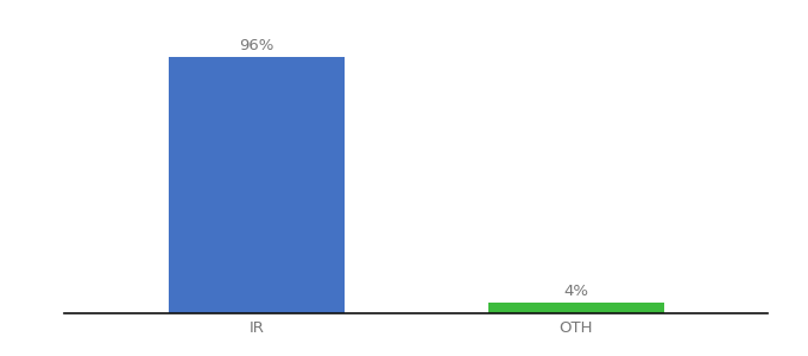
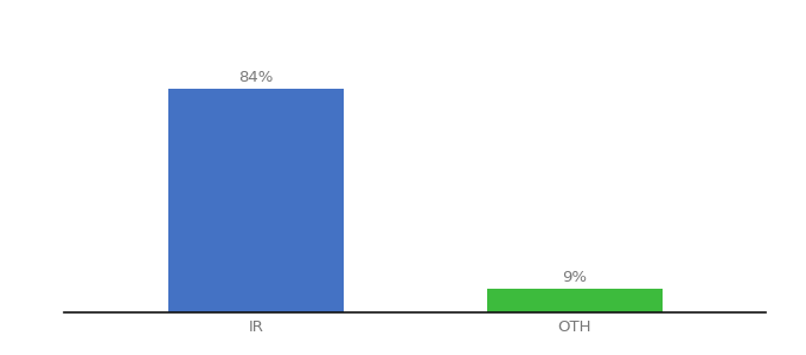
IR: 96% -> 84%
OTH: 4% -> 9%
